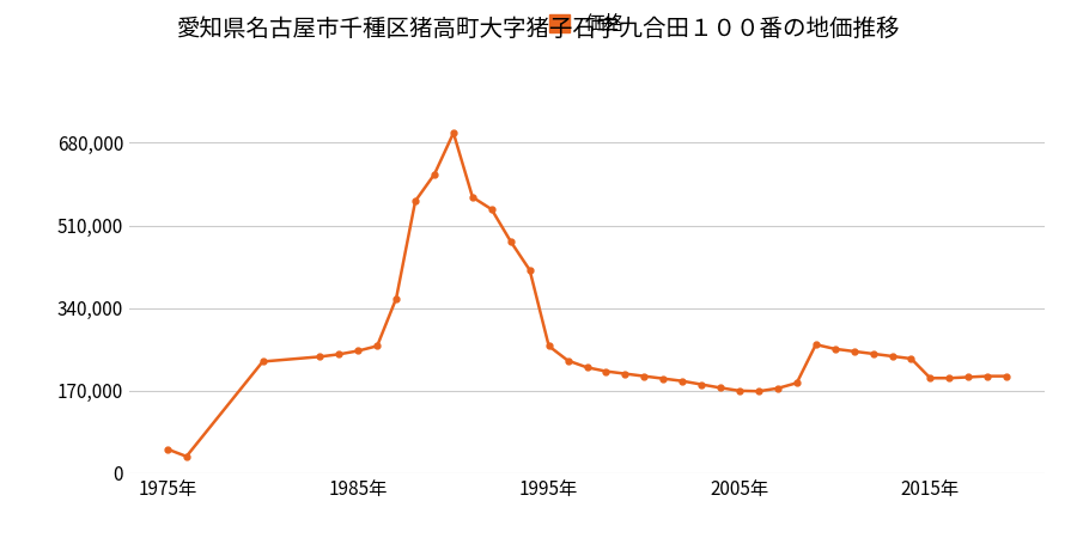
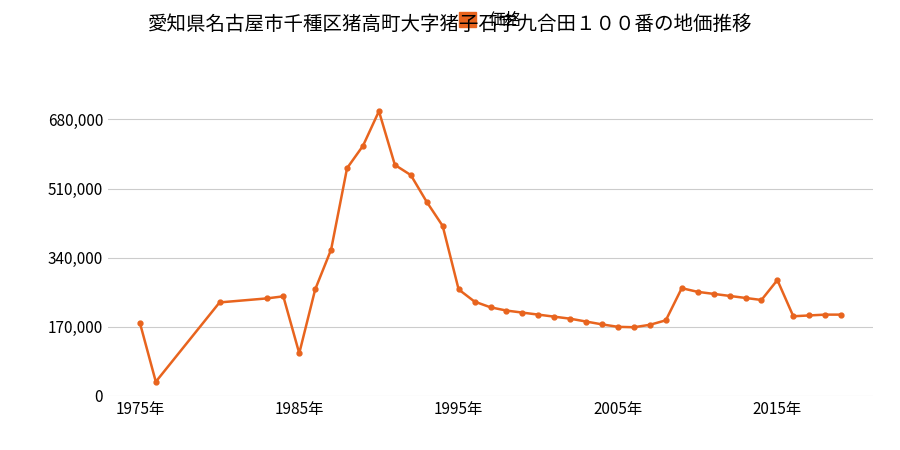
1975年: 50,000 -> 180,000
1985年: 252,000 -> 105,000
2015年: 196,000 -> 285,000
